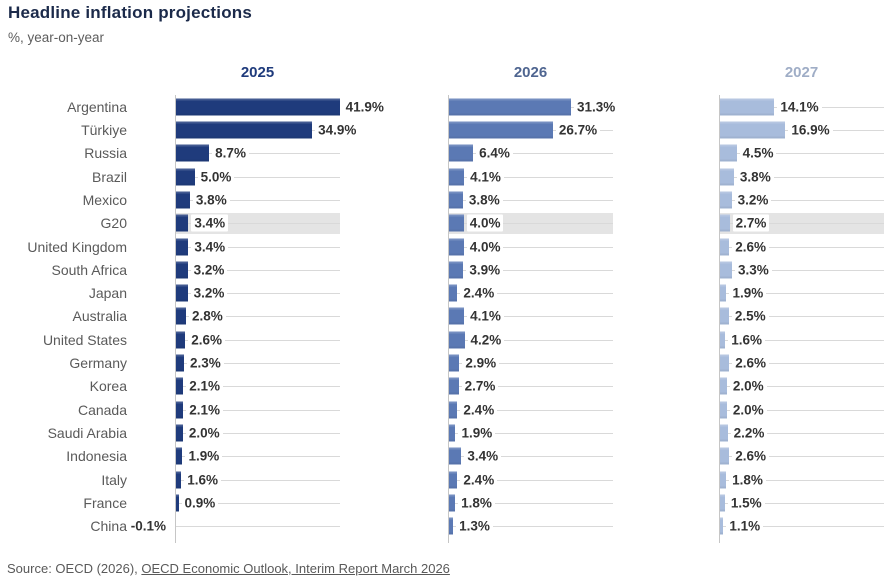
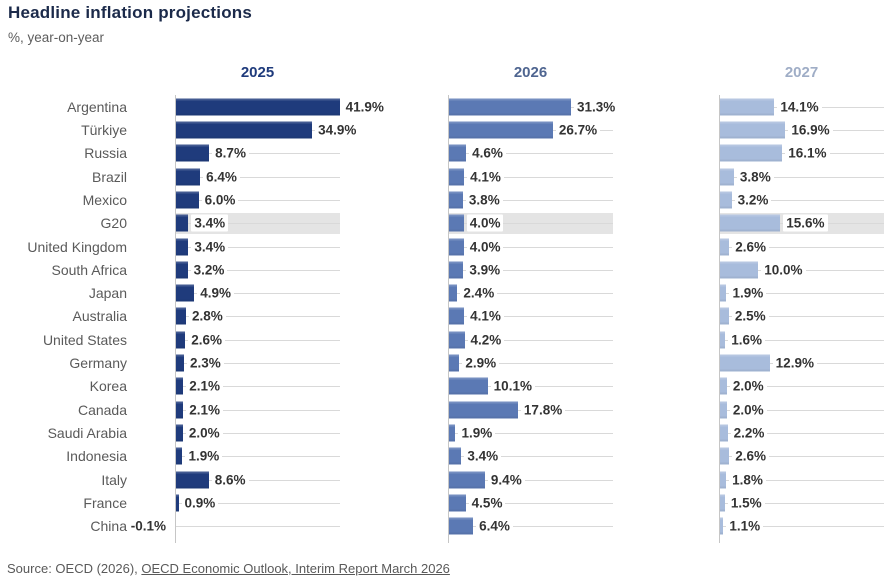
2026/Russia: 6.4% -> 4.6%
2027/Russia: 4.5% -> 16.1%
2025/Brazil: 5.0% -> 6.4%
2025/Mexico: 3.8% -> 6.0%
2027/G20: 2.7% -> 15.6%
2027/South Africa: 3.3% -> 10.0%
2025/Japan: 3.2% -> 4.9%
2027/Germany: 2.6% -> 12.9%
2026/Korea: 2.7% -> 10.1%
2026/Canada: 2.4% -> 17.8%
2025/Italy: 1.6% -> 8.6%
2026/Italy: 2.4% -> 9.4%
2026/France: 1.8% -> 4.5%
2026/China: 1.3% -> 6.4%
